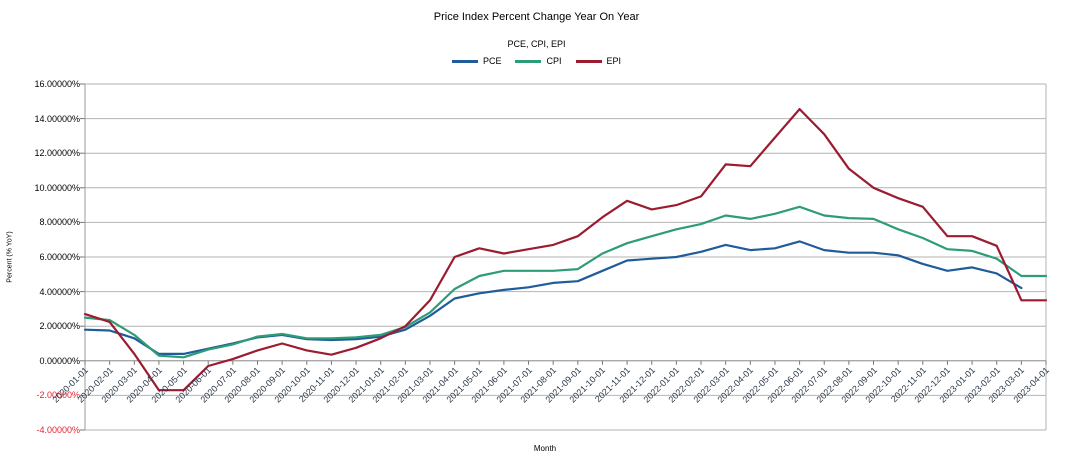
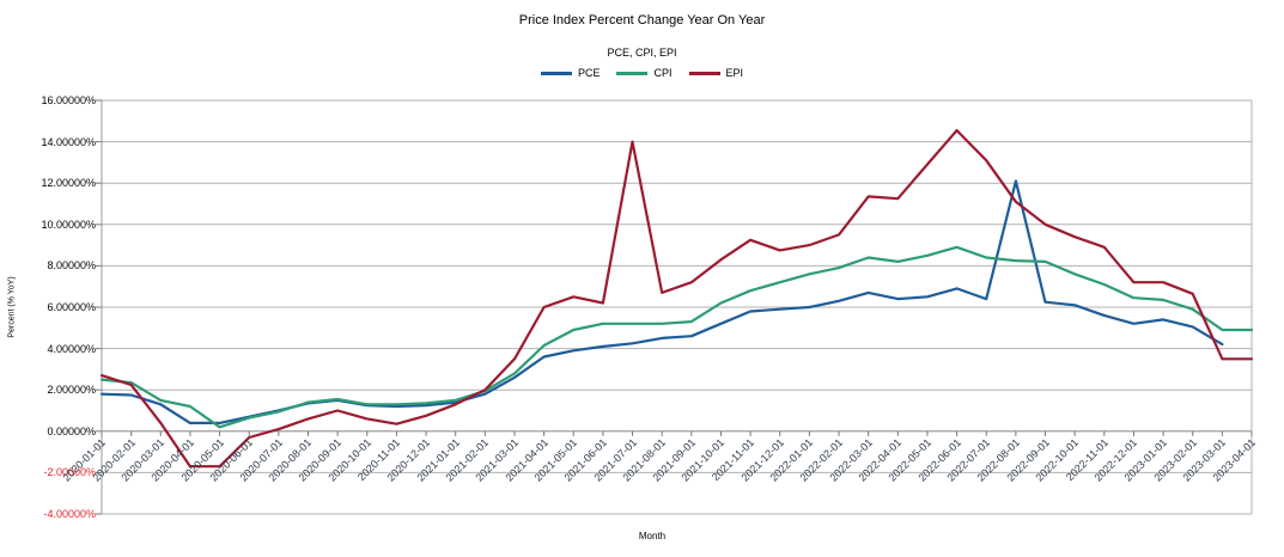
CPI/2020-04-01: 0.3% -> 1.2%
EPI/2021-07-01: 6.5% -> 14.0%
PCE/2022-08-01: 6.2% -> 12.1%
